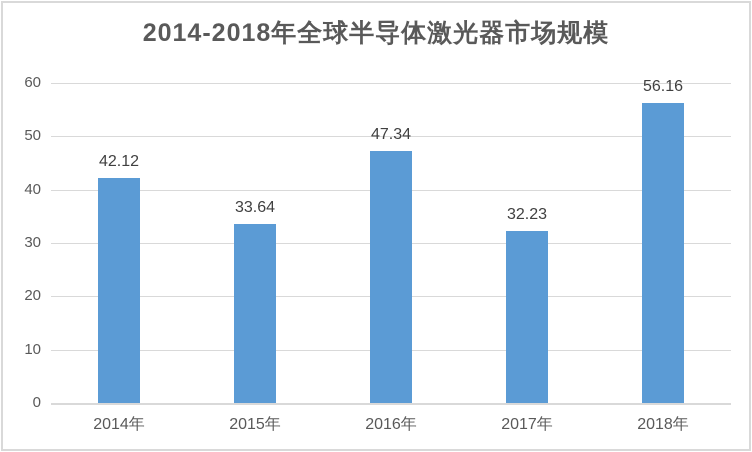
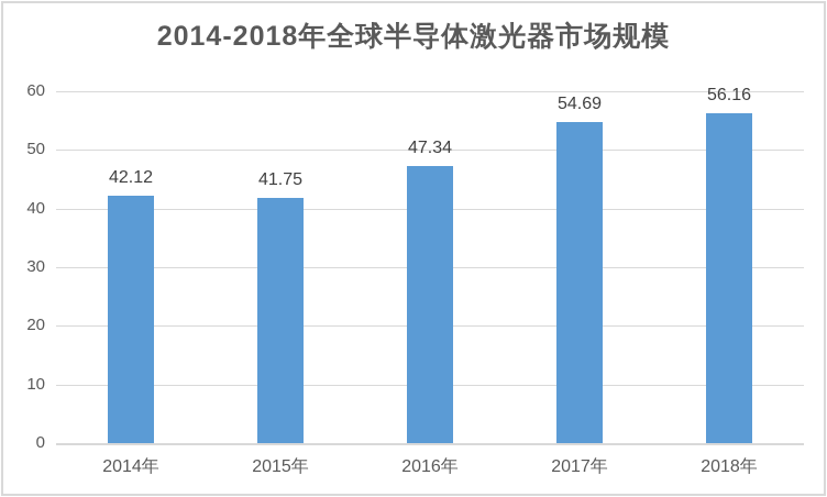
2015年: 33.64 -> 41.75
2017年: 32.23 -> 54.69
